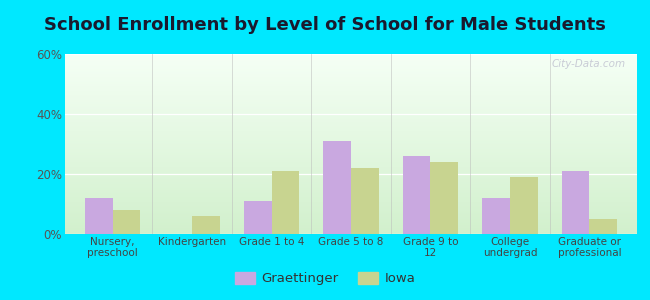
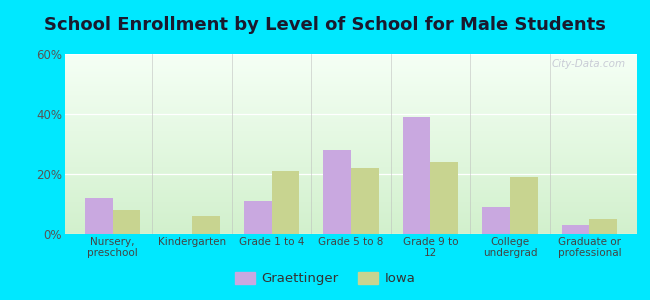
Graettinger/Grade 5 to 8: 31% -> 28%
Graettinger/Grade 9 to 12: 26% -> 39%
Graettinger/College undergrad: 12% -> 9%
Graettinger/Graduate or professional: 21% -> 3%
